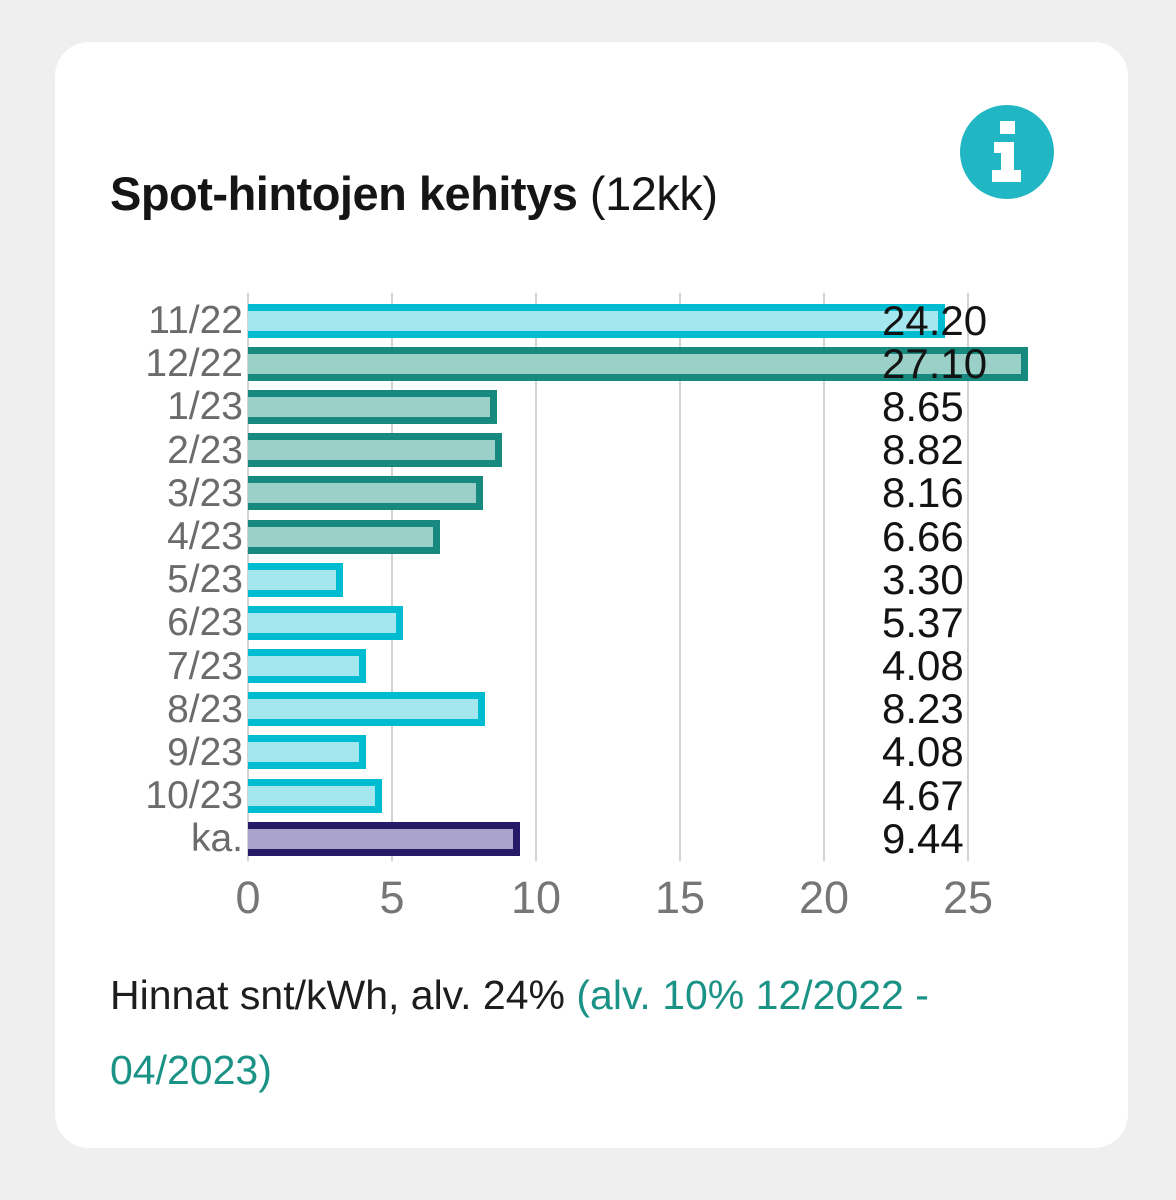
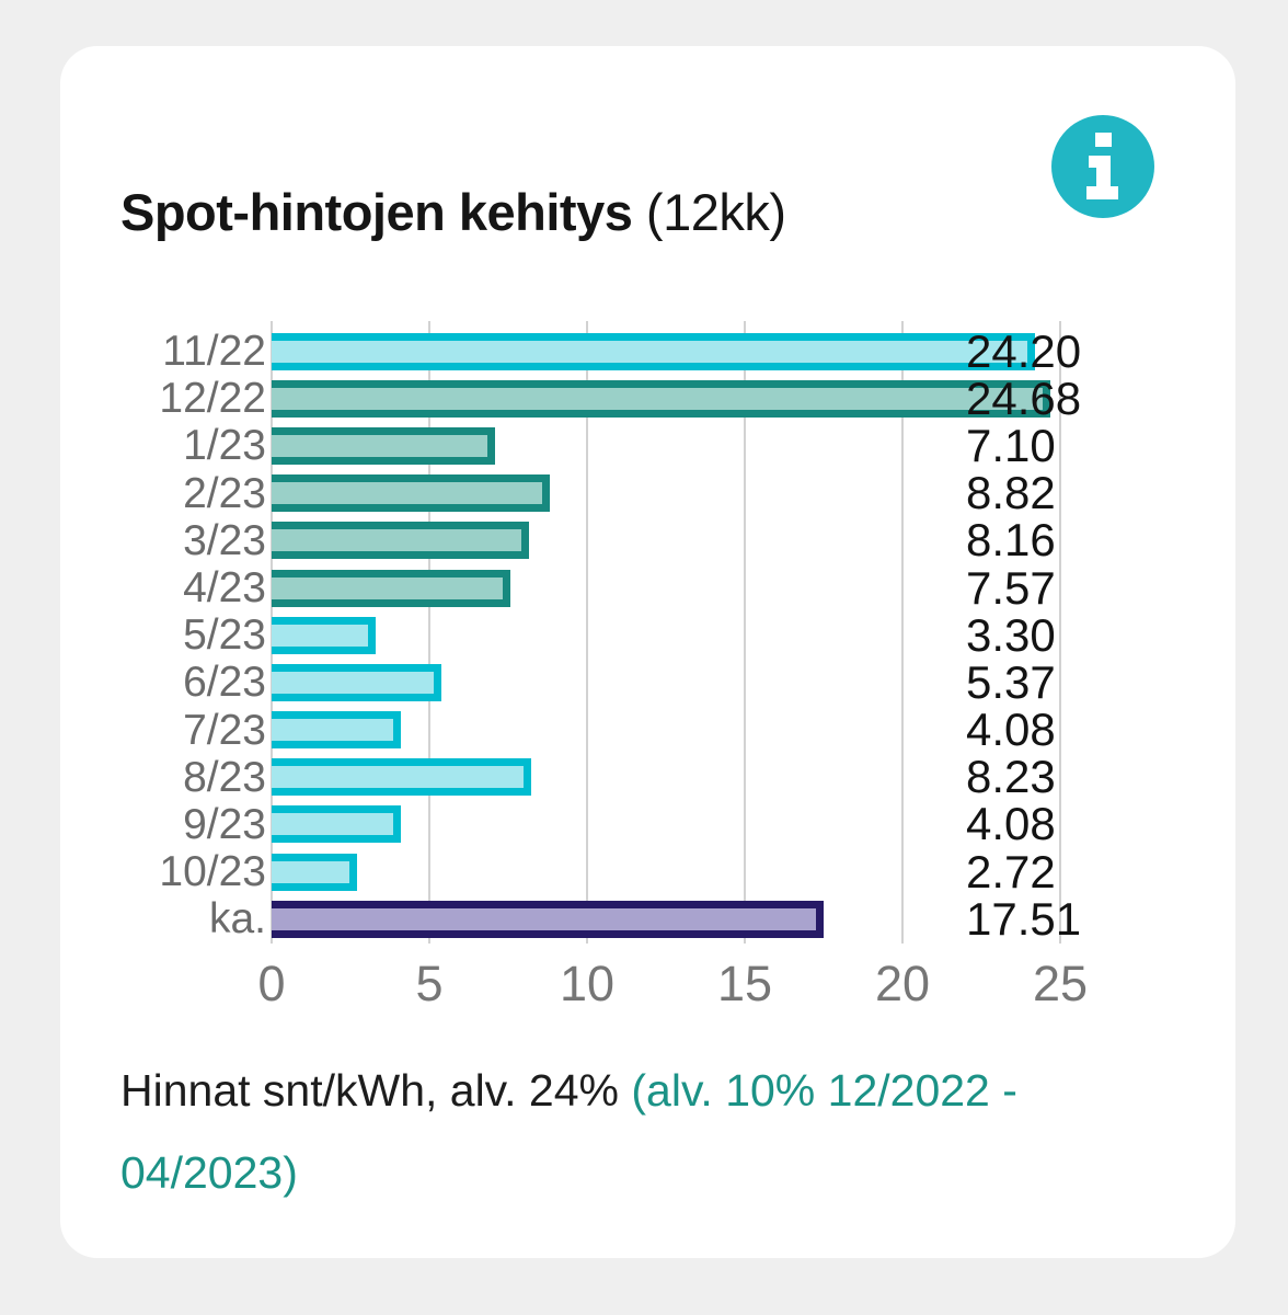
12/22: 27.10 -> 24.68
1/23: 8.65 -> 7.10
4/23: 6.66 -> 7.57
10/23: 4.67 -> 2.72
ka.: 9.44 -> 17.51
